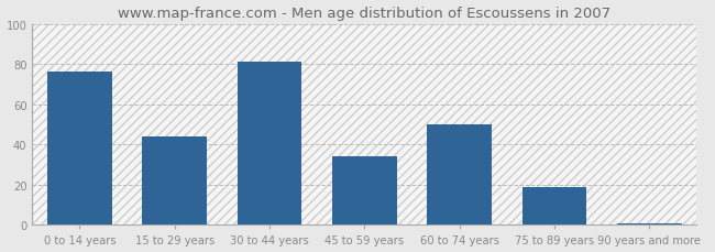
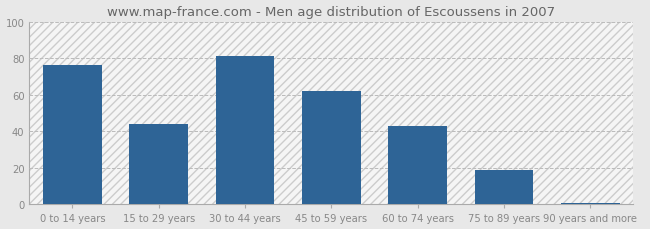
45 to 59 years: 34 -> 62
60 to 74 years: 50 -> 43
